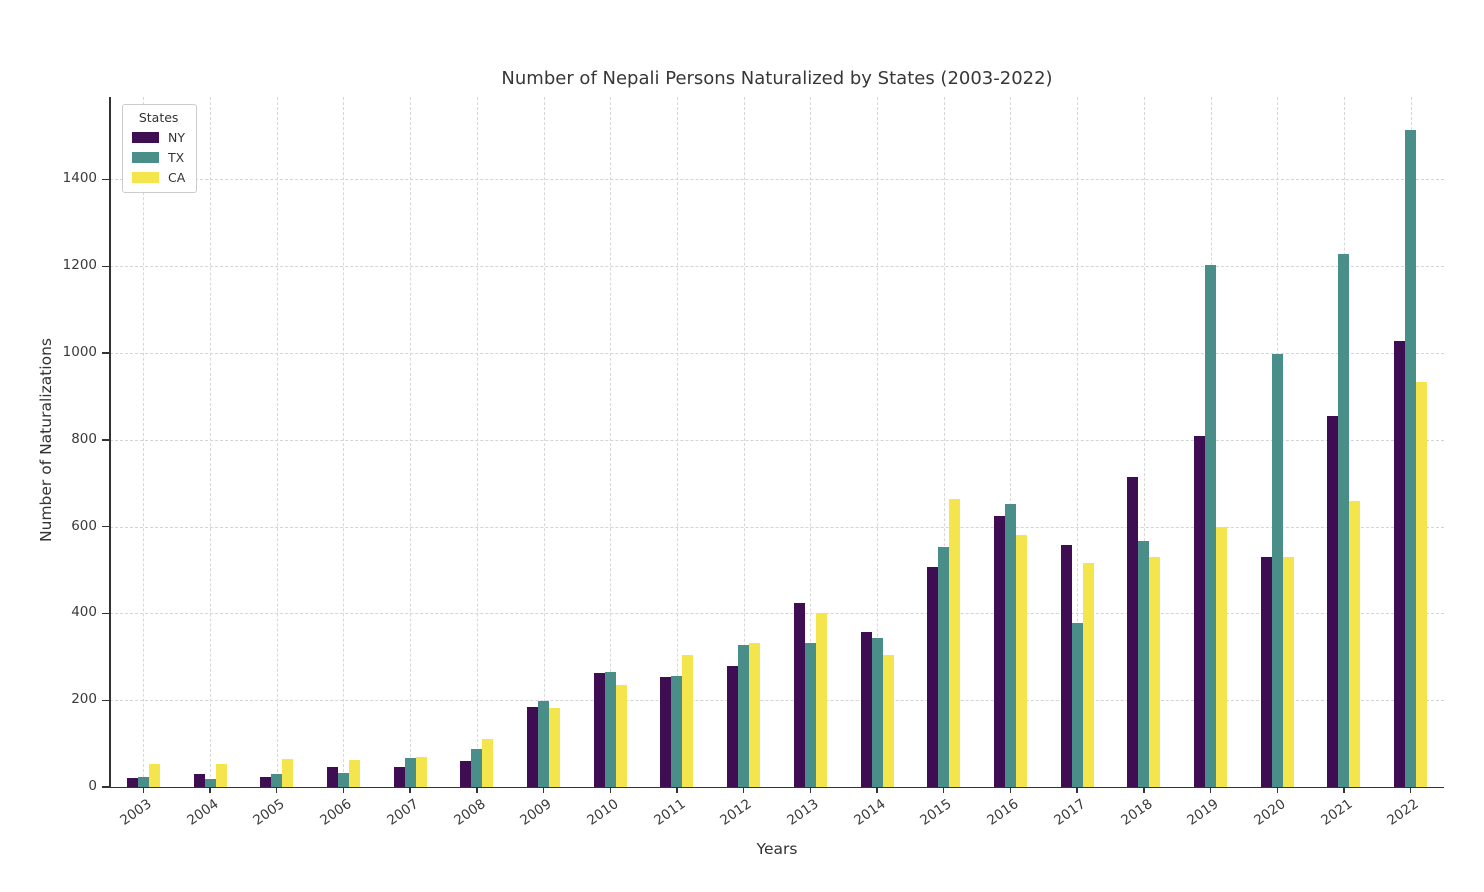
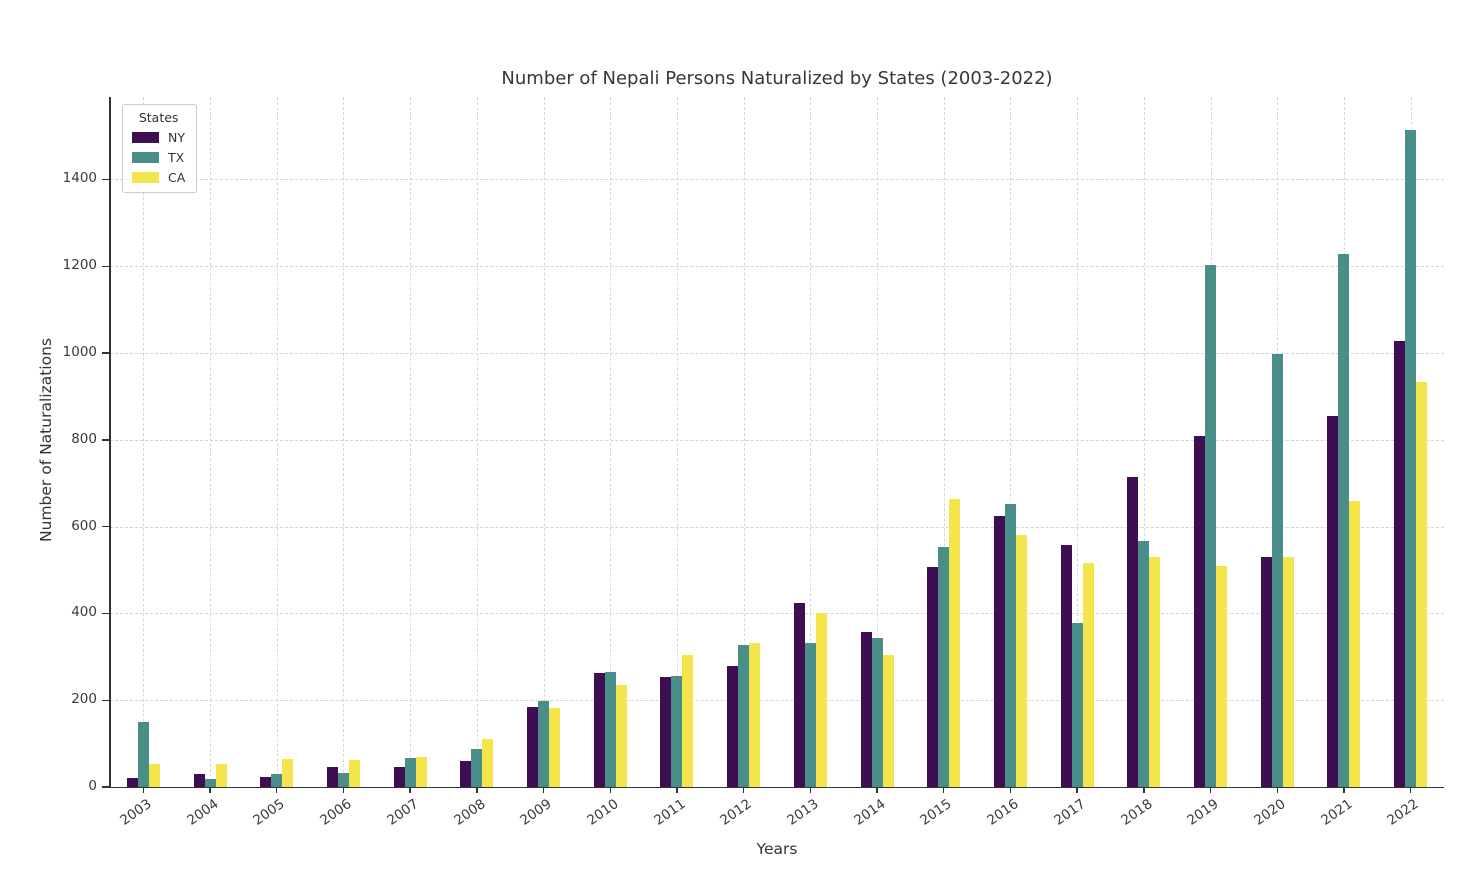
TX/2003: 20 -> 150
CA/2019: 600 -> 510
